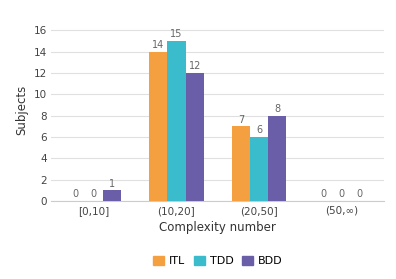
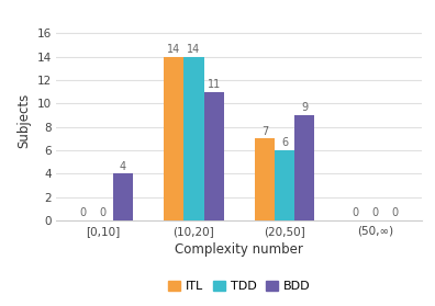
BDD/[0,10]: 1 -> 4
TDD/(10,20]: 15 -> 14
BDD/(10,20]: 12 -> 11
BDD/(20,50]: 8 -> 9
